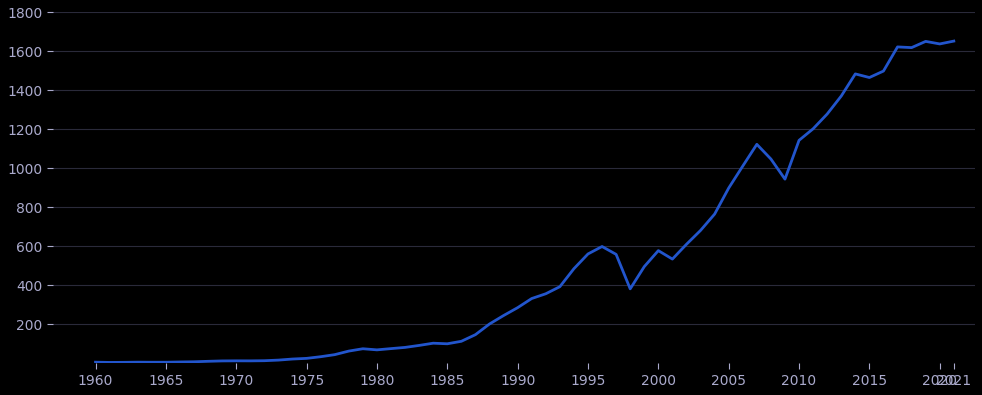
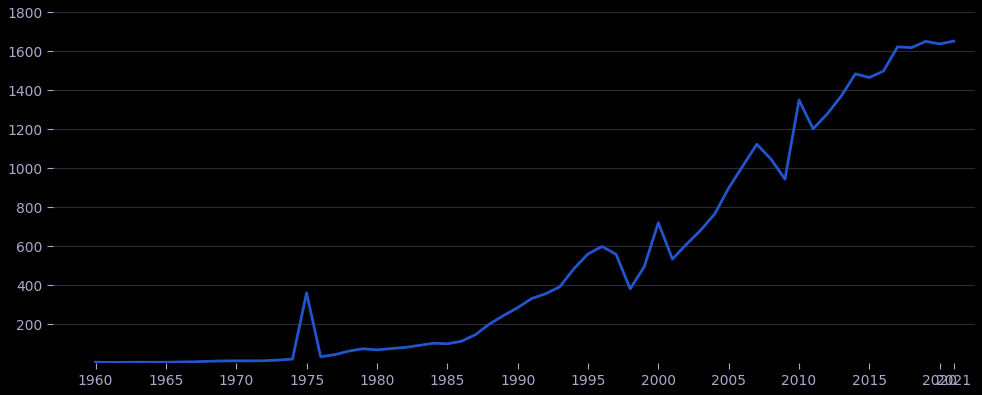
1975: 20 -> 360
2000: 580 -> 720
2010: 1140 -> 1350
